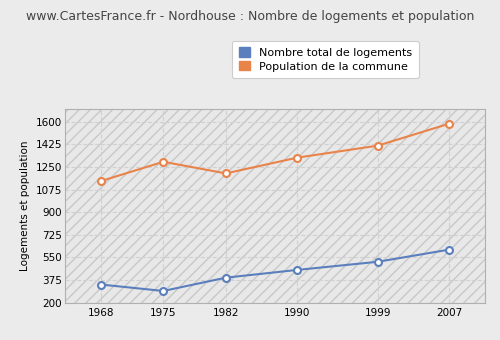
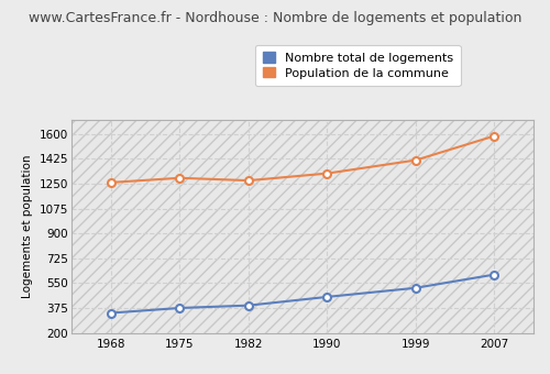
Population de la commune/1968: 1140 -> 1260
Nombre total de logements/1975: 290 -> 380
Population de la commune/1982: 1200 -> 1270
